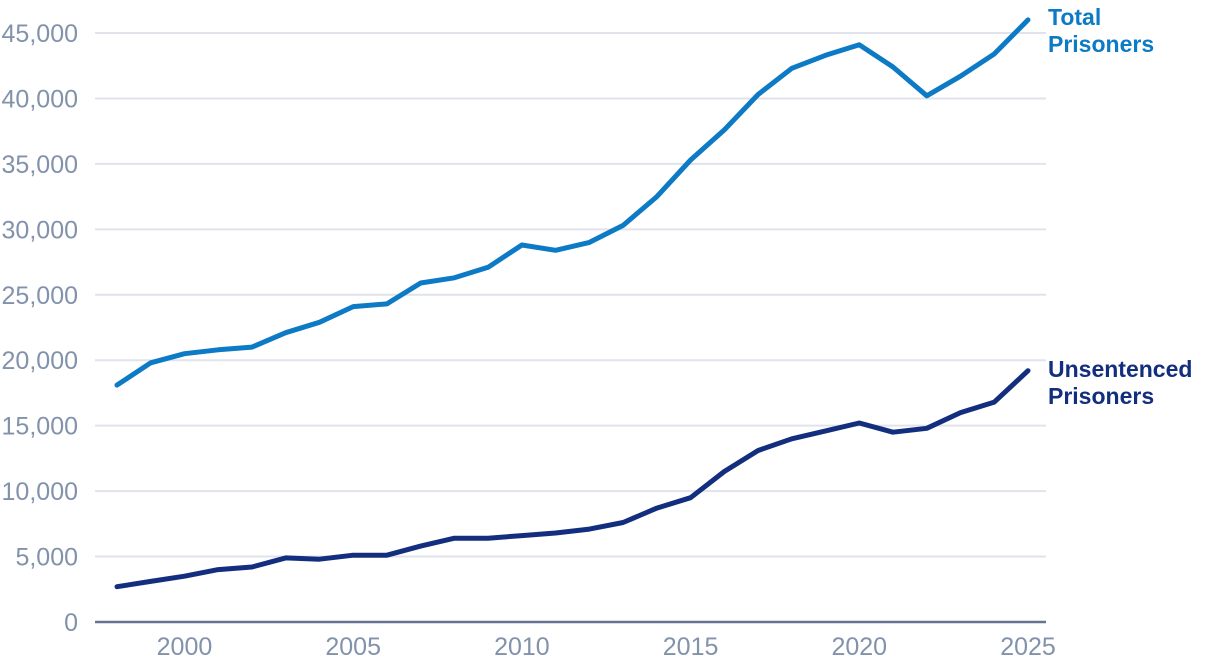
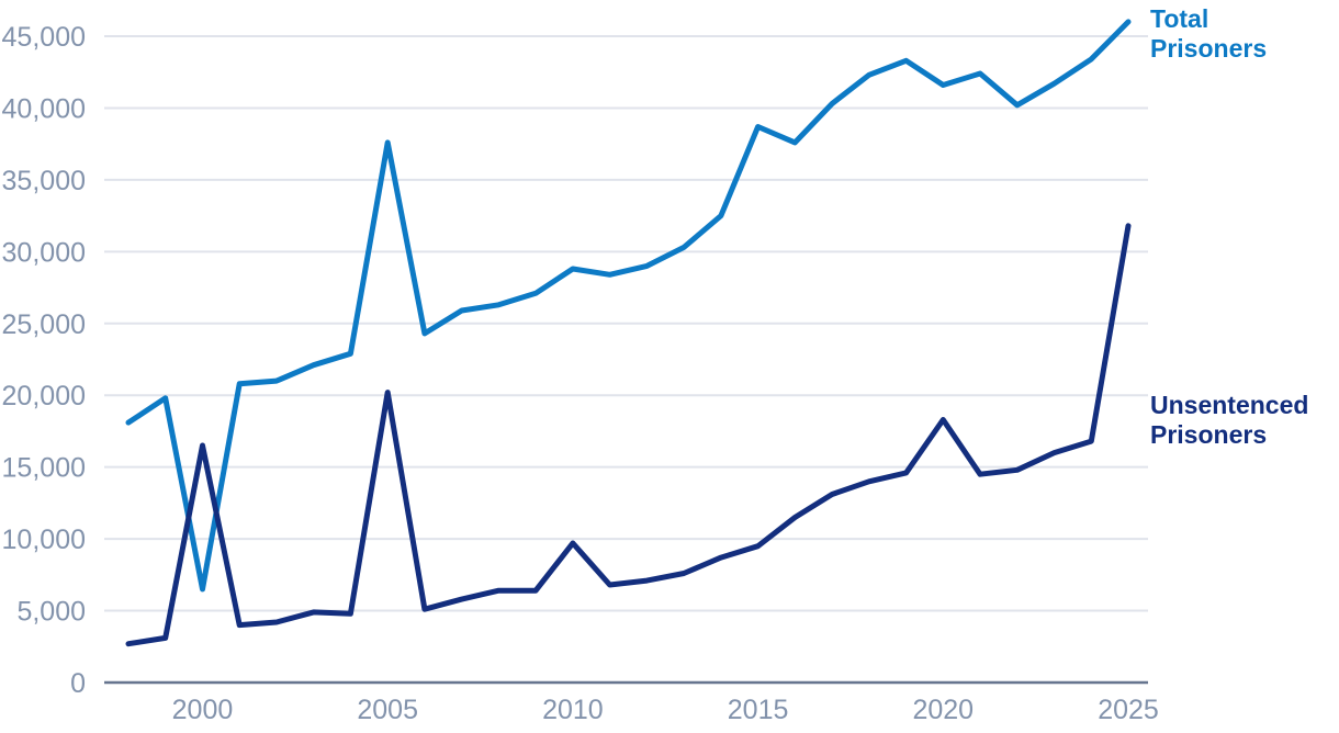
Total Prisoners/2000: 20500 -> 6500
Unsentenced Prisoners/2000: 3500 -> 16500
Total Prisoners/2005: 24100 -> 37600
Unsentenced Prisoners/2005: 5100 -> 20200
Unsentenced Prisoners/2010: 6600 -> 9700
Total Prisoners/2015: 35300 -> 38700
Total Prisoners/2020: 44100 -> 41600
Unsentenced Prisoners/2020: 15200 -> 18300
Unsentenced Prisoners/2025: 19200 -> 31800
